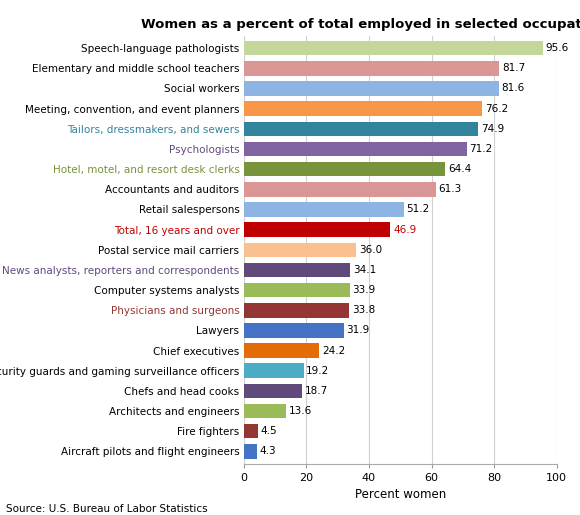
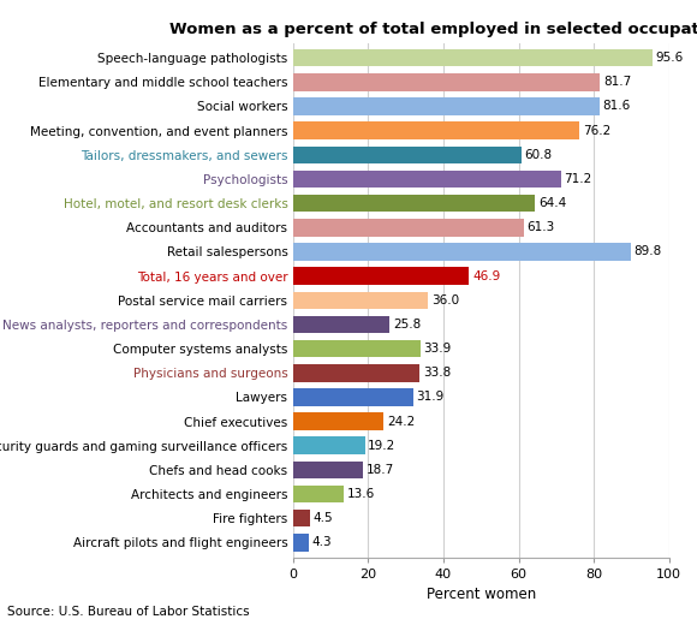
Tailors, dressmakers, and sewers: 74.9 -> 60.8
Retail salespersons: 51.2 -> 89.8
News analysts, reporters and correspondents: 34.1 -> 25.8
